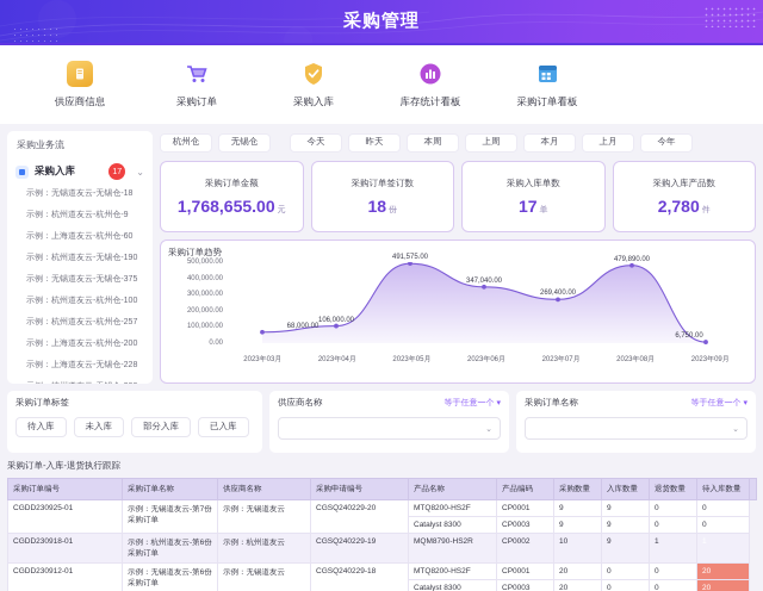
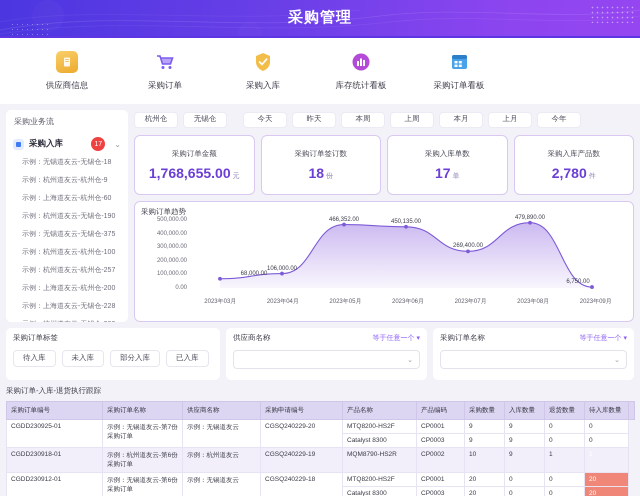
2023年05月: 491,575.00 -> 466,352.00
2023年06月: 347,040.00 -> 450,135.00
